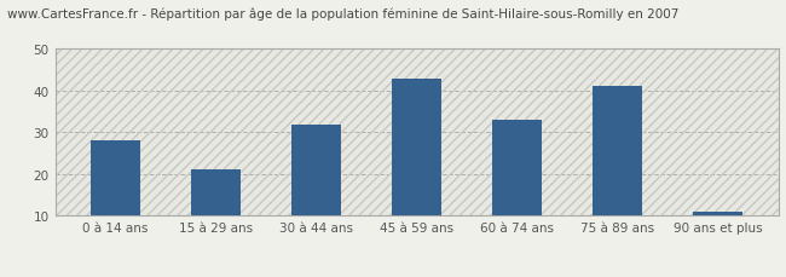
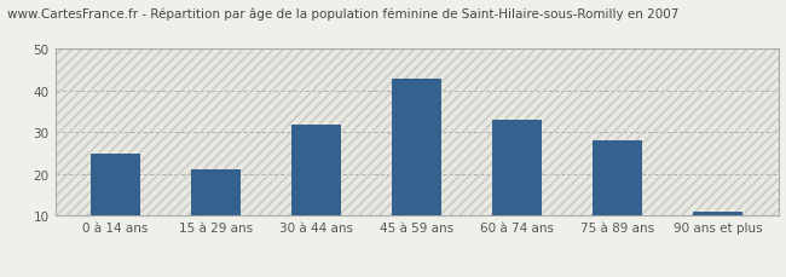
0 à 14 ans: 28 -> 25
75 à 89 ans: 41 -> 28
